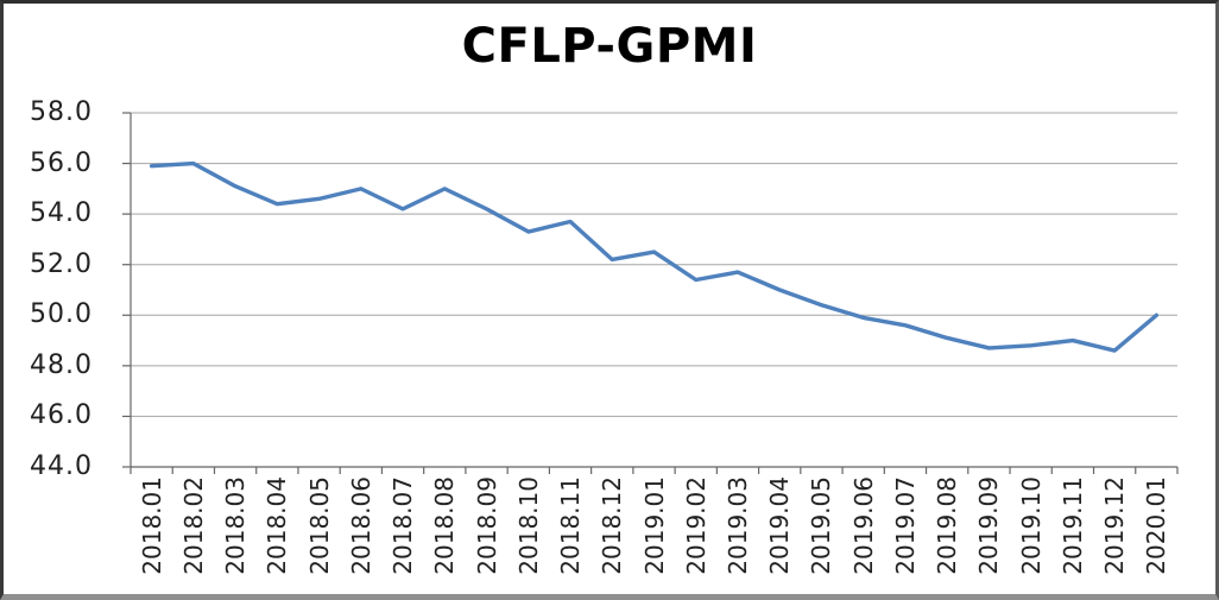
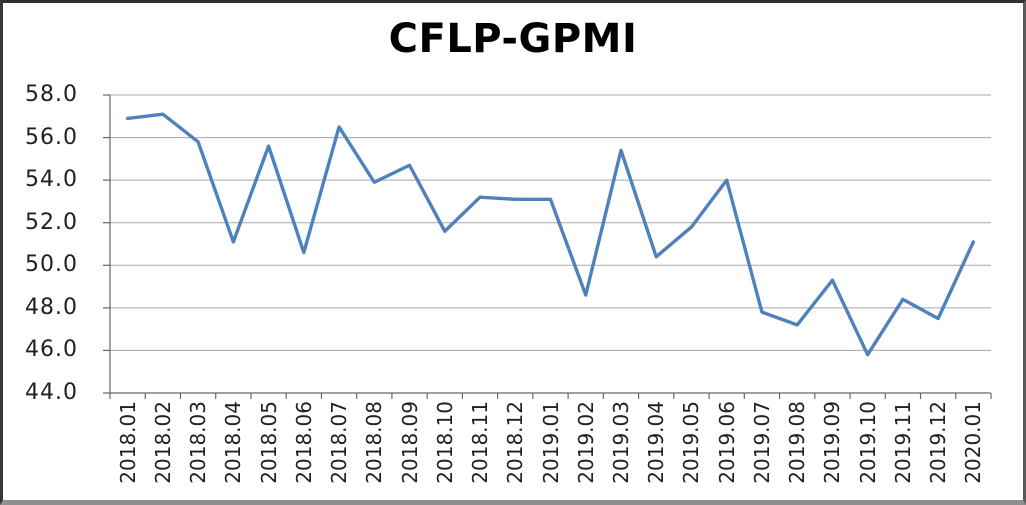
2018.01: 55.9 -> 56.9
2018.02: 56.0 -> 57.1
2018.03: 55.1 -> 55.8
2018.04: 54.4 -> 51.1
2018.05: 54.6 -> 55.6
2018.06: 55.0 -> 50.6
2018.07: 54.2 -> 56.5
2018.08: 55.0 -> 53.9
2018.09: 54.2 -> 54.7
2018.10: 53.3 -> 51.6
2018.11: 53.7 -> 53.2
2018.12: 52.2 -> 53.1
2019.01: 52.5 -> 53.1
2019.02: 51.4 -> 48.6
2019.03: 51.7 -> 55.4
2019.04: 51.0 -> 50.4
2019.05: 50.4 -> 51.8
2019.06: 49.9 -> 54.0
2019.07: 49.6 -> 47.8
2019.08: 49.1 -> 47.2
2019.09: 48.7 -> 49.3
2019.10: 48.8 -> 45.8
2019.11: 49.0 -> 48.4
2019.12: 48.6 -> 47.5
2020.01: 50.0 -> 51.1
